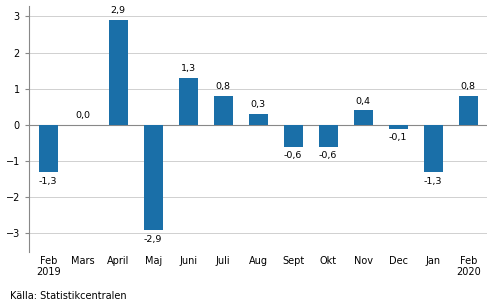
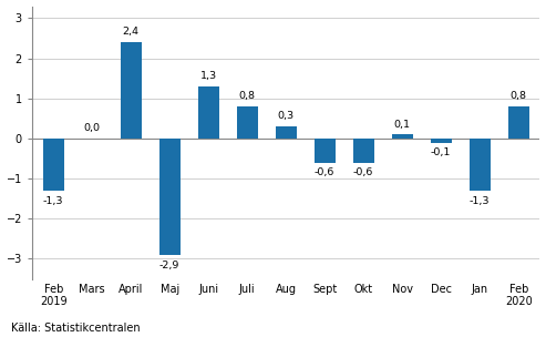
April: 2,9 -> 2,4
Nov: 0,4 -> 0,1
